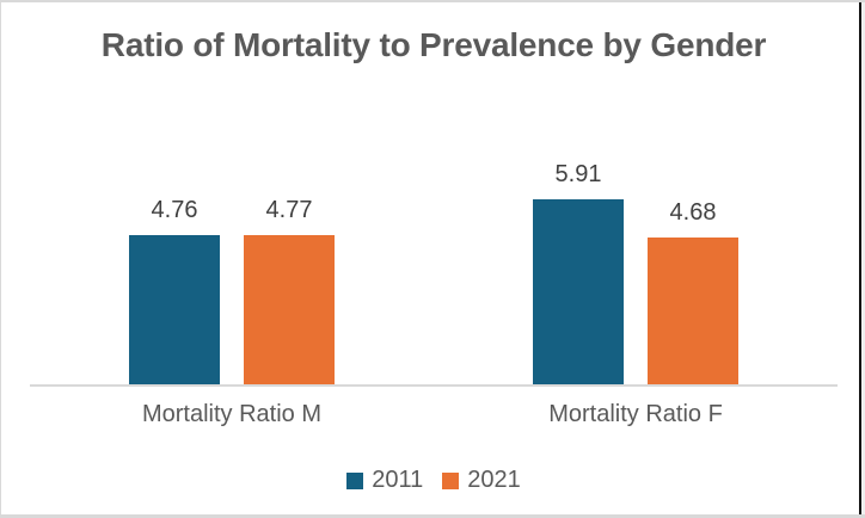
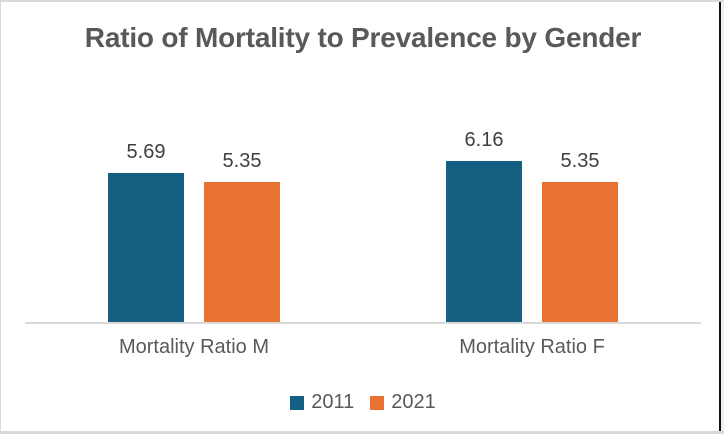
2011/Mortality Ratio M: 4.76 -> 5.69
2021/Mortality Ratio M: 4.77 -> 5.35
2011/Mortality Ratio F: 5.91 -> 6.16
2021/Mortality Ratio F: 4.68 -> 5.35
